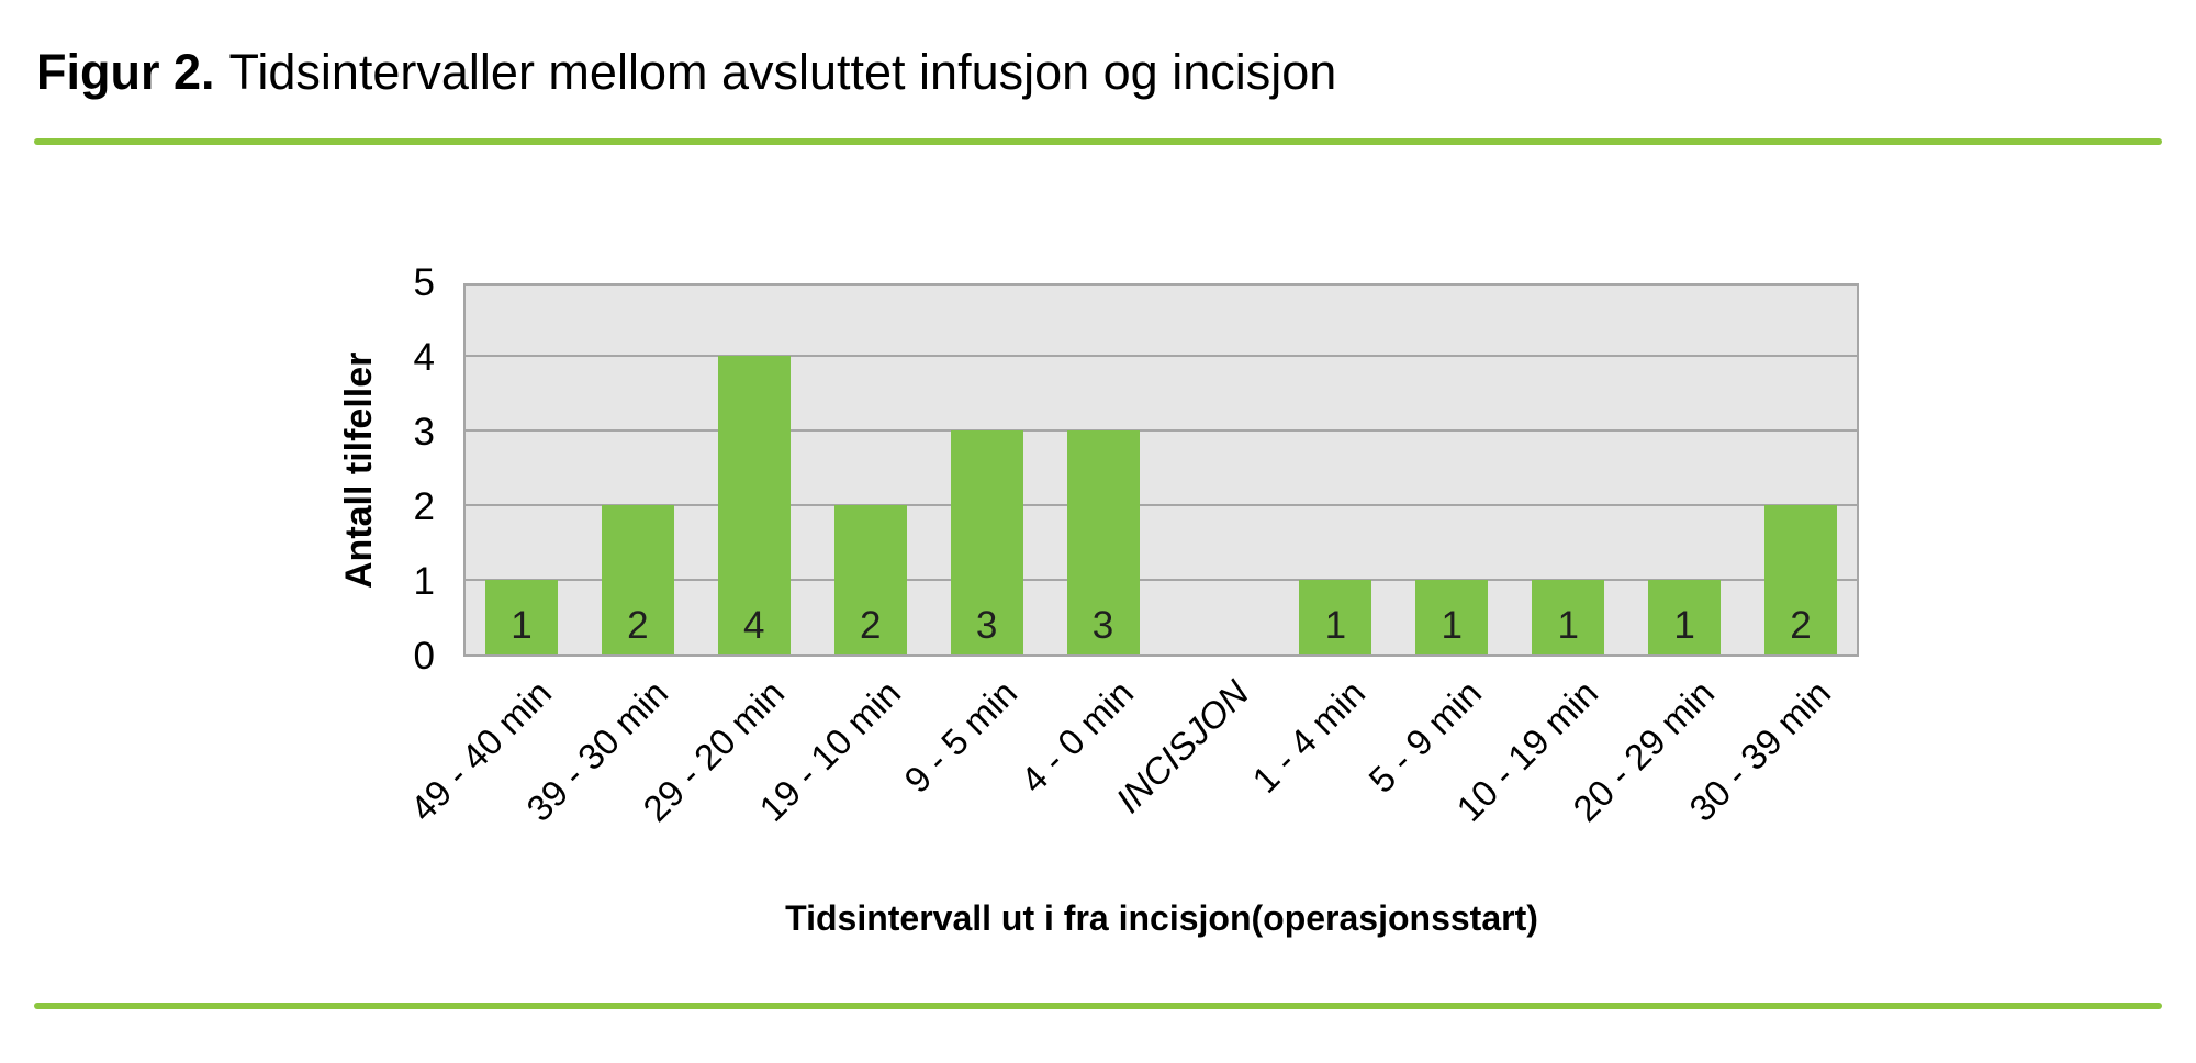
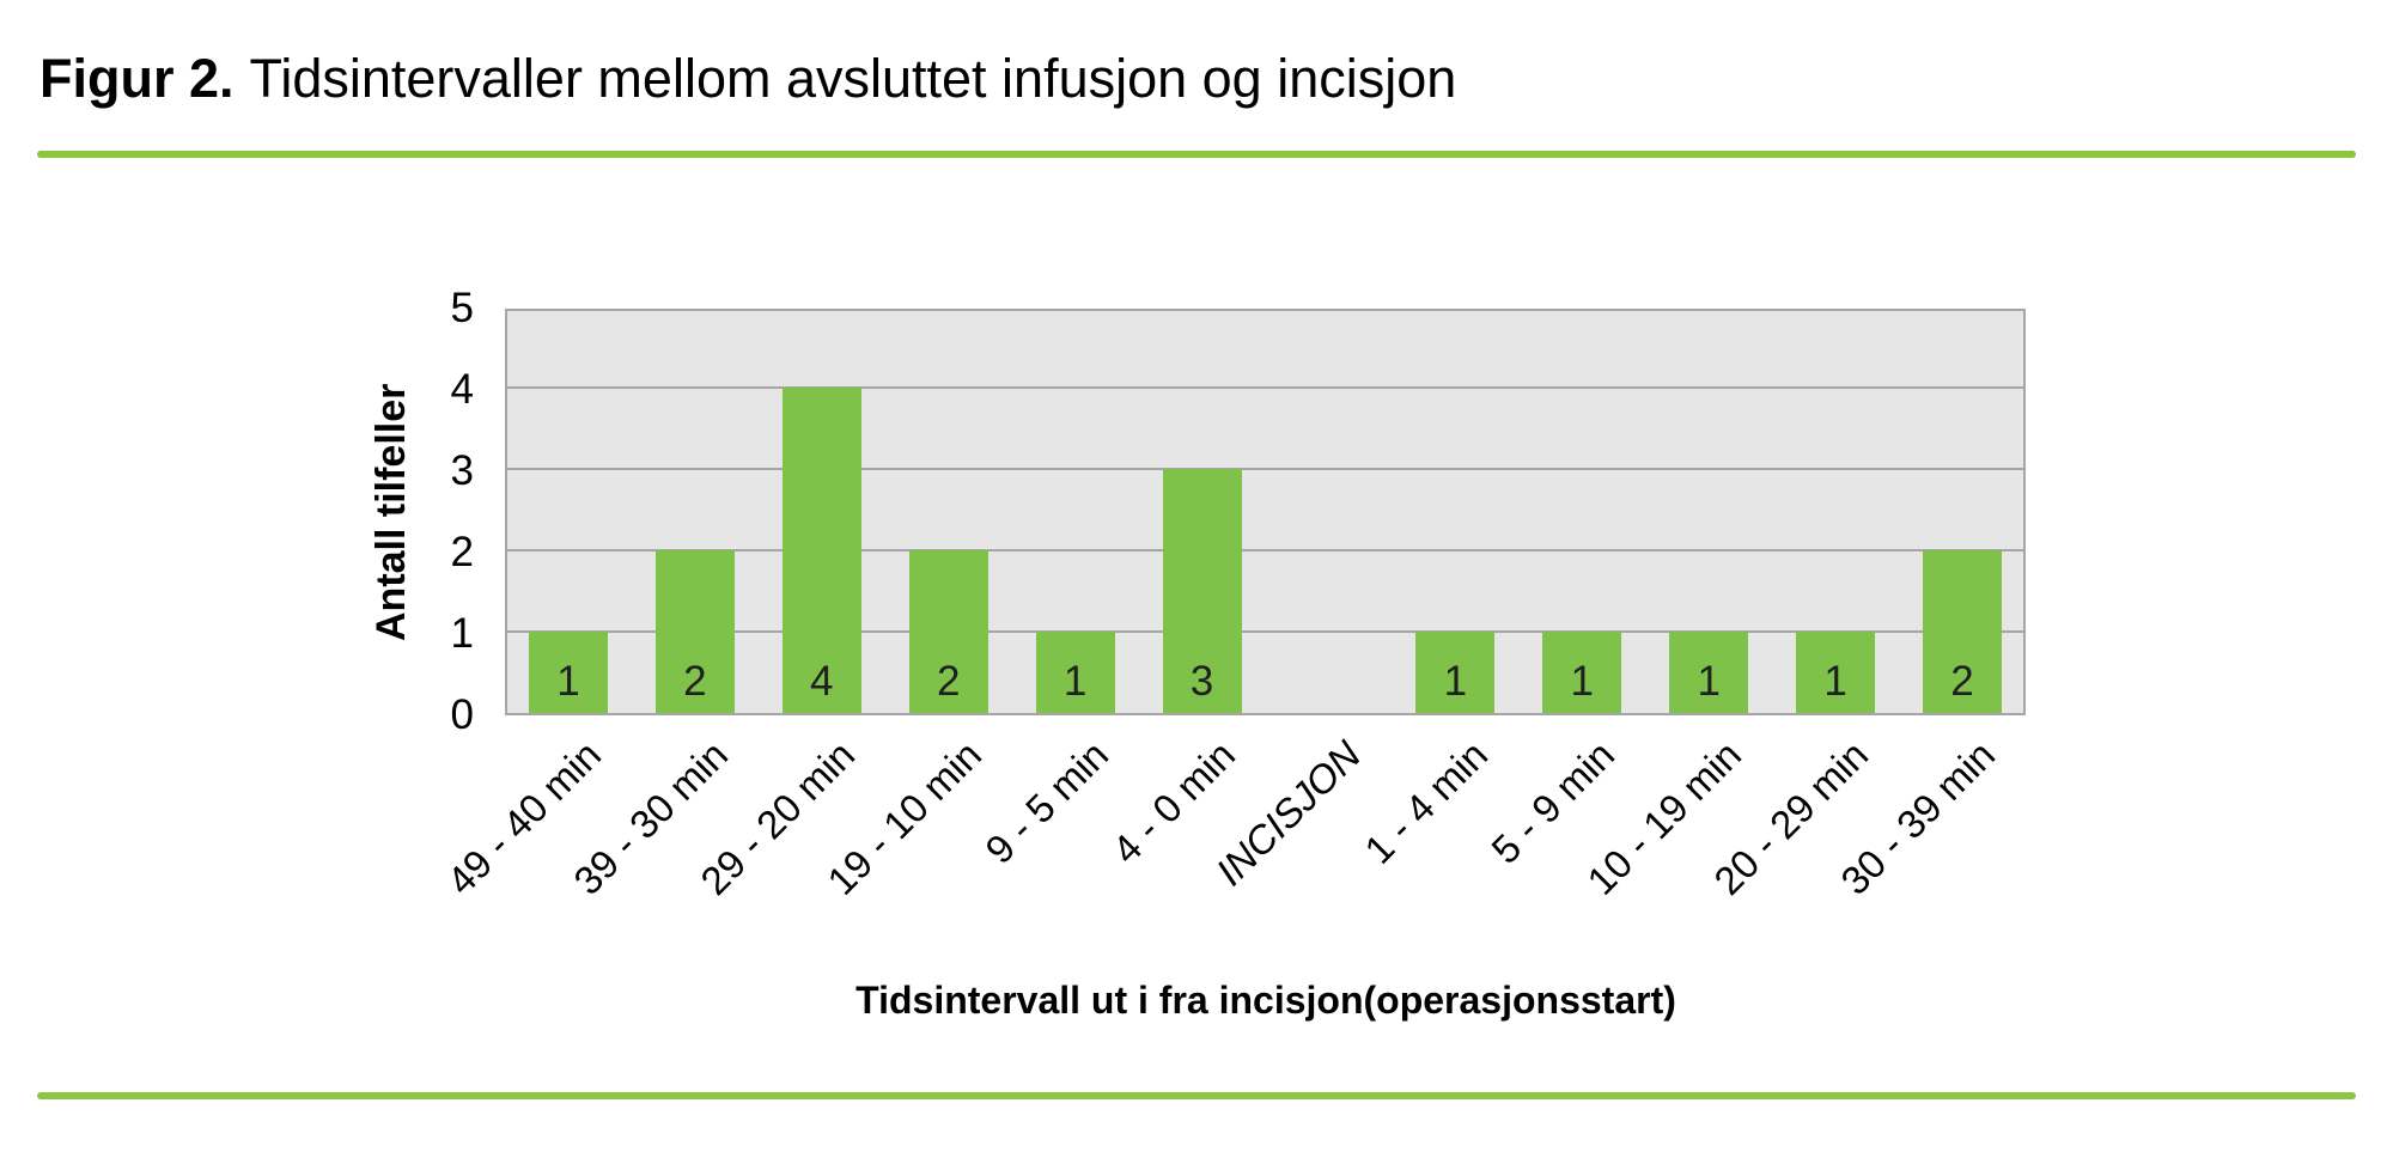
9 - 5 min: 3 -> 1
